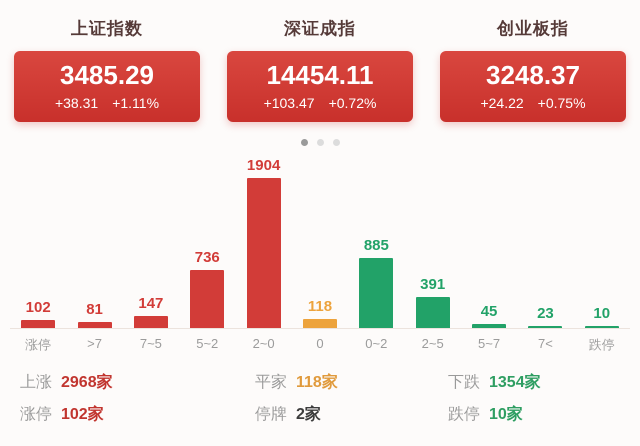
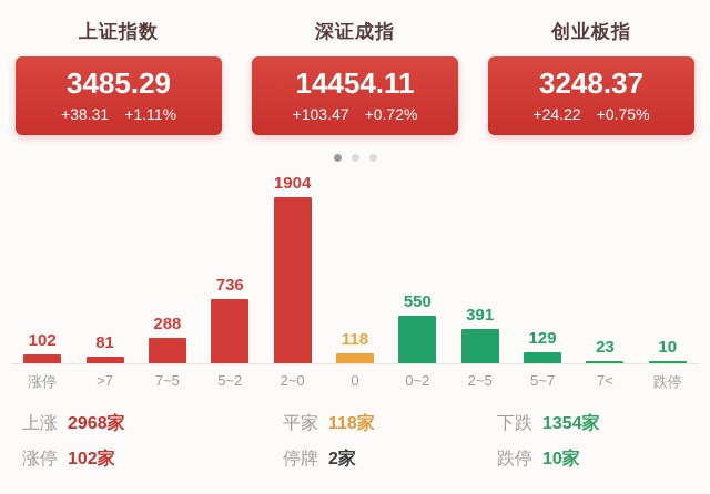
7~5: 147 -> 288
0~2: 885 -> 550
5~7: 45 -> 129
